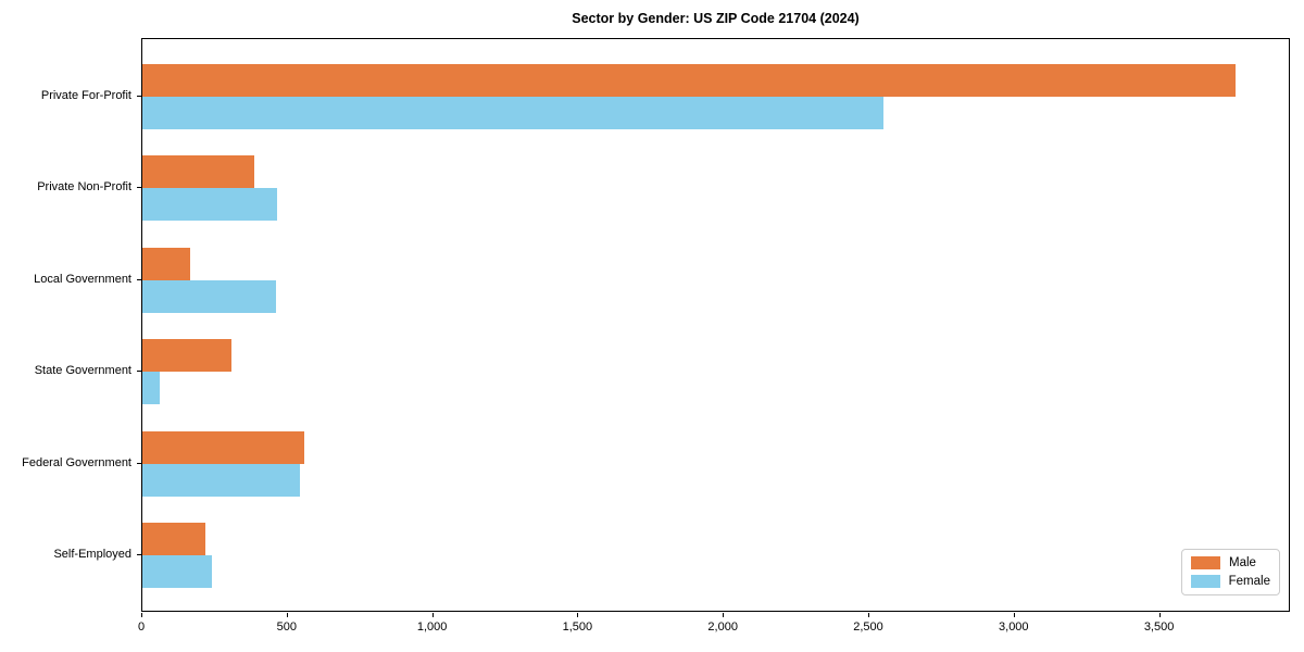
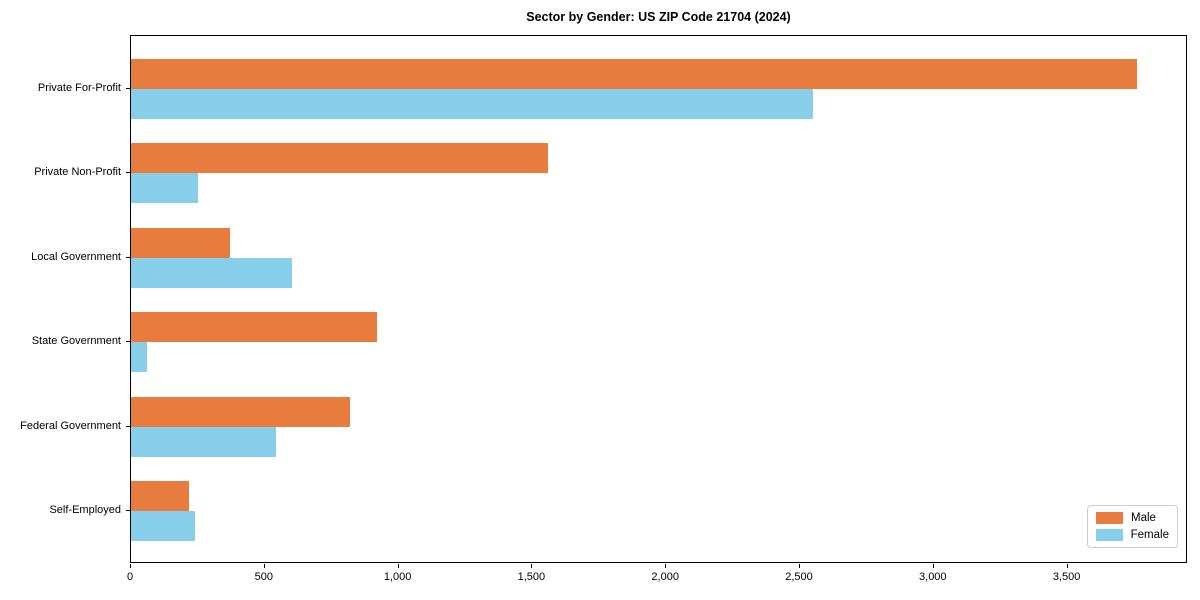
Male/Private Non-Profit: 380 -> 1560
Female/Private Non-Profit: 460 -> 250
Male/Local Government: 160 -> 370
Female/Local Government: 460 -> 600
Male/State Government: 300 -> 920
Male/Federal Government: 560 -> 820
